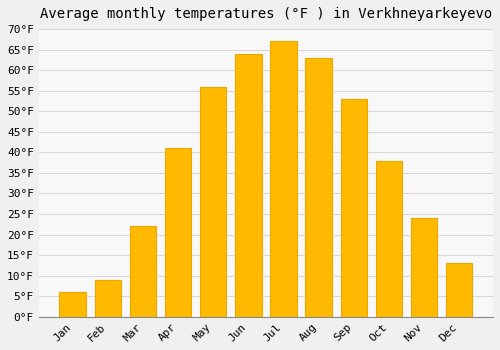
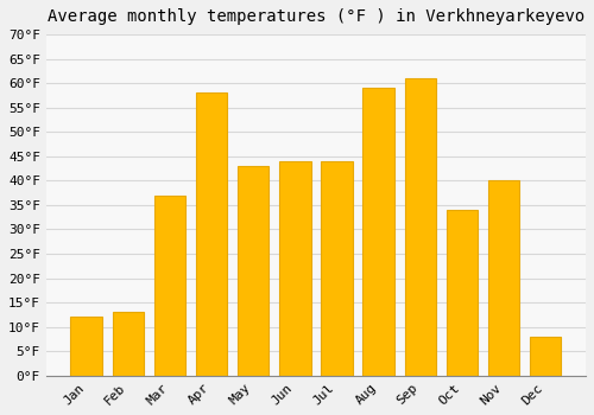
Jan: 6°F -> 12°F
Feb: 9°F -> 13°F
Mar: 22°F -> 37°F
Apr: 41°F -> 58°F
May: 56°F -> 43°F
Jun: 64°F -> 44°F
Jul: 67°F -> 44°F
Aug: 63°F -> 59°F
Sep: 53°F -> 61°F
Oct: 38°F -> 34°F
Nov: 24°F -> 40°F
Dec: 13°F -> 8°F
